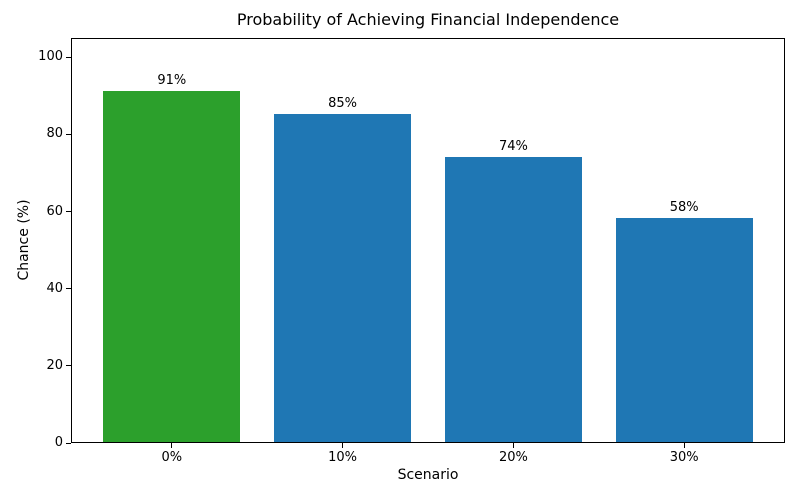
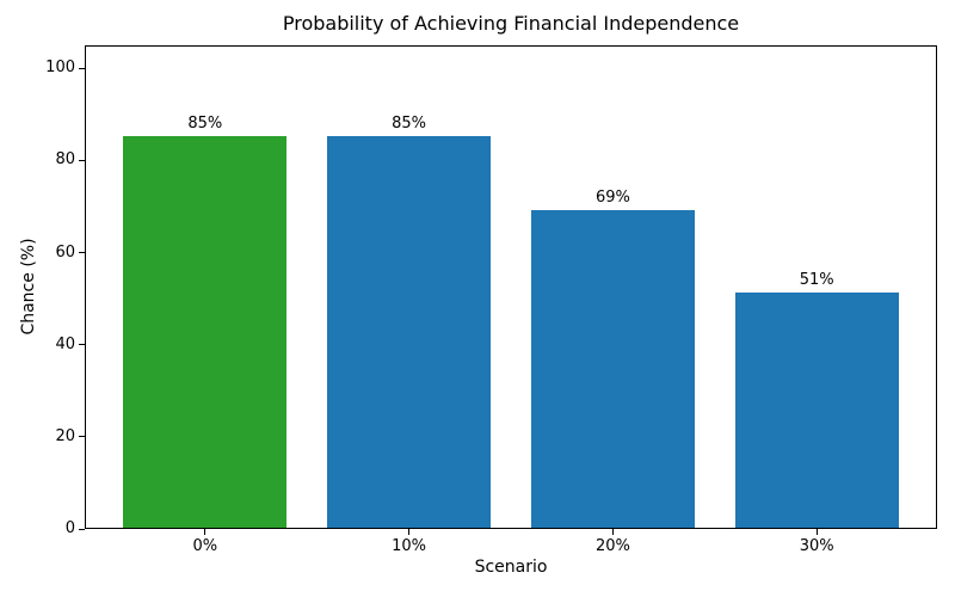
0%: 91% -> 85%
20%: 74% -> 69%
30%: 58% -> 51%
